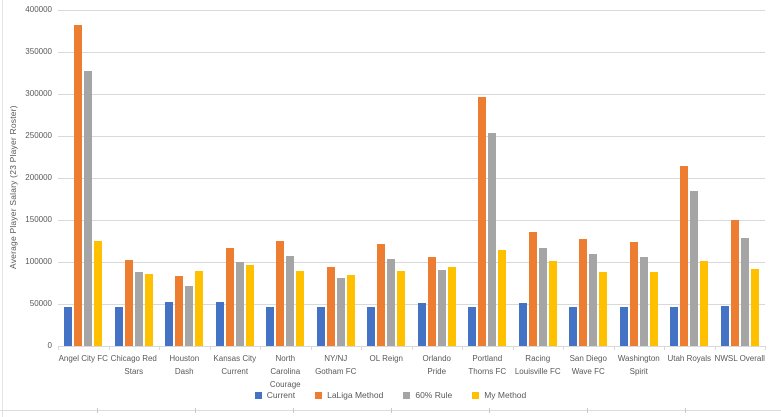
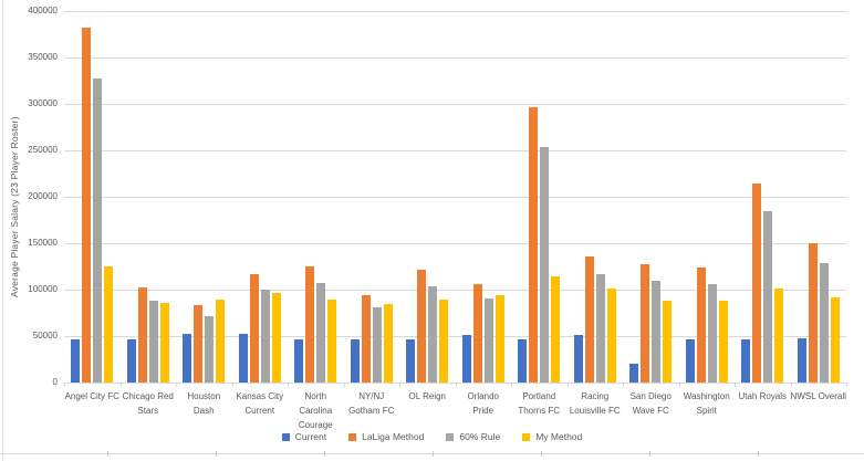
Current/San Diego Wave FC: 50000 -> 20000
